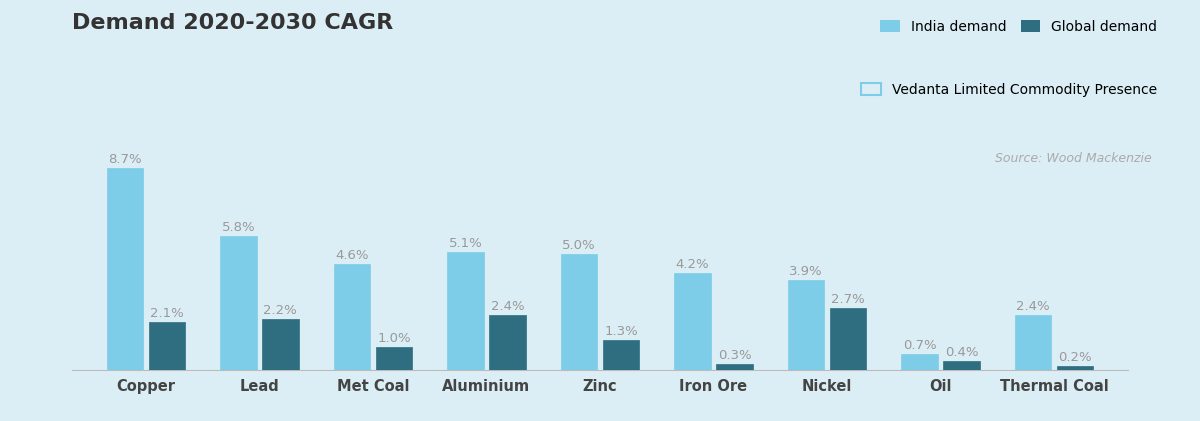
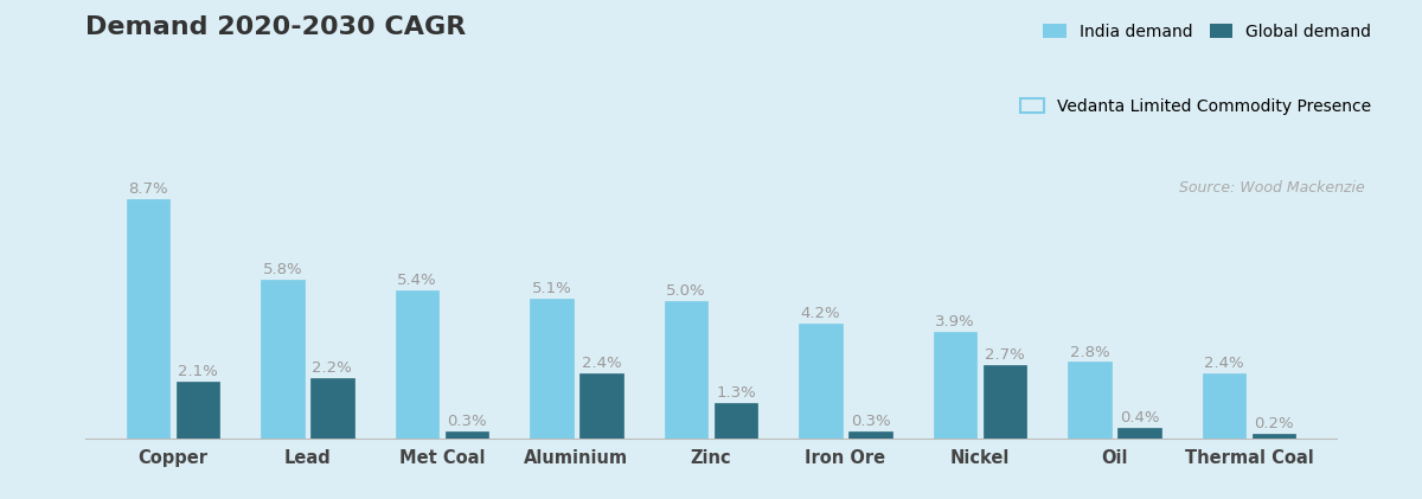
India demand/Met Coal: 4.6% -> 5.4%
Global demand/Met Coal: 1.0% -> 0.3%
India demand/Oil: 0.7% -> 2.8%
